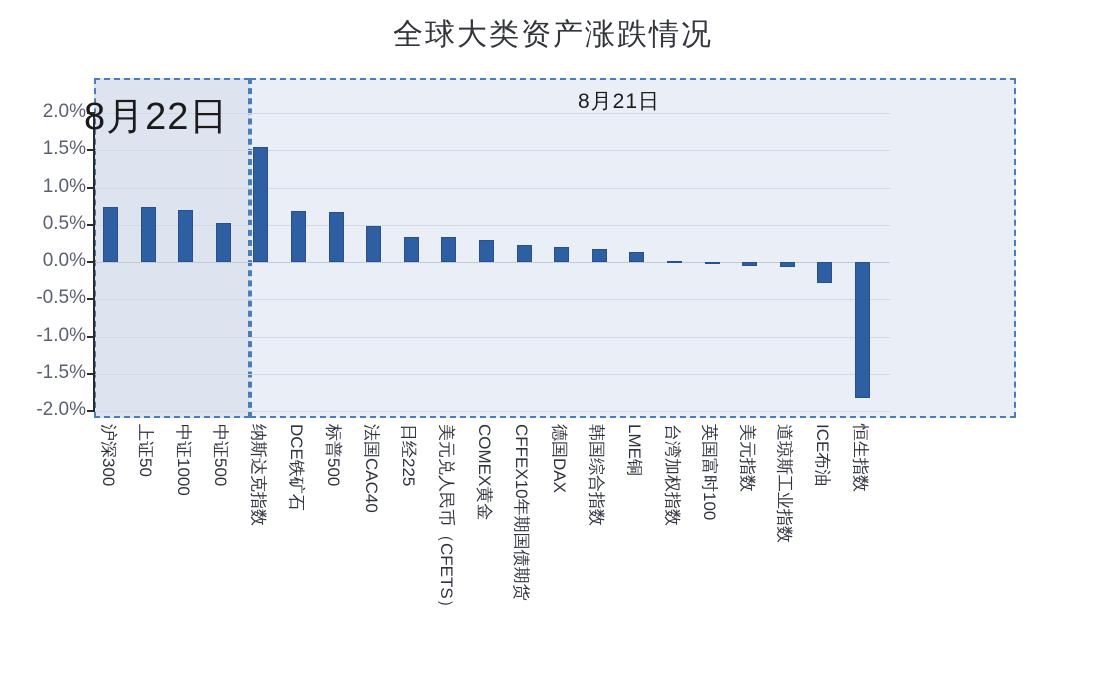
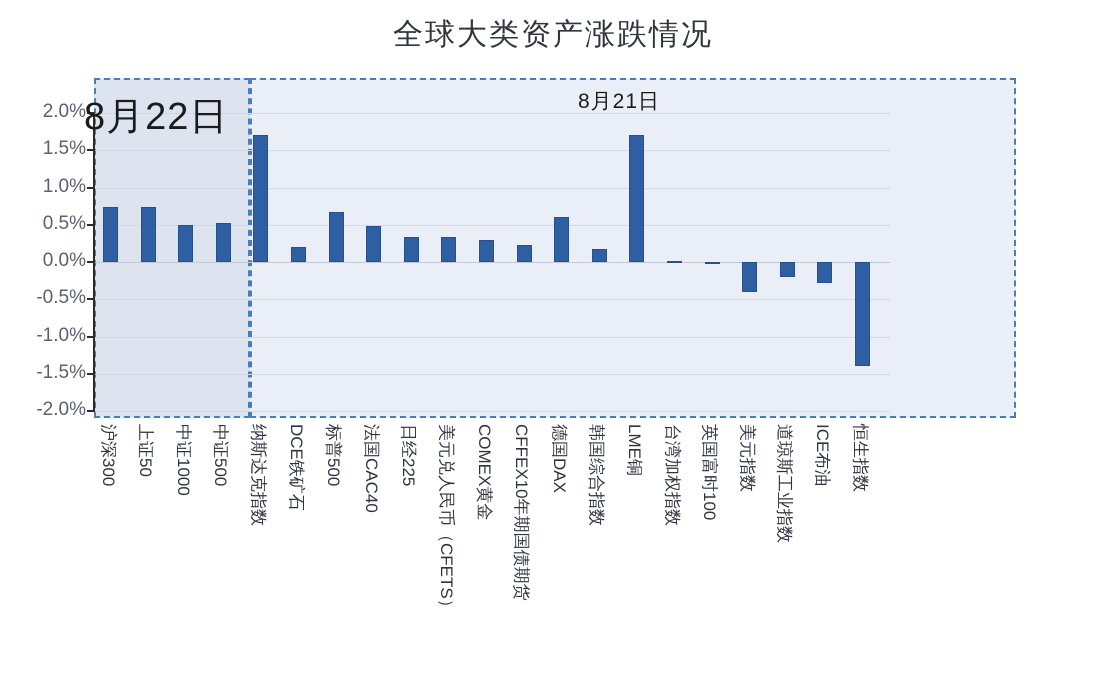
中证1000: 0.7% -> 0.5%
纳斯达克指数: 1.6% -> 1.7%
DCE铁矿石: 0.7% -> 0.2%
德国DAX: 0.2% -> 0.6%
LME铜: 0.1% -> 1.7%
美元指数: -0.1% -> -0.4%
道琼斯工业指数: -0.1% -> -0.2%
恒生指数: -1.8% -> -1.4%
